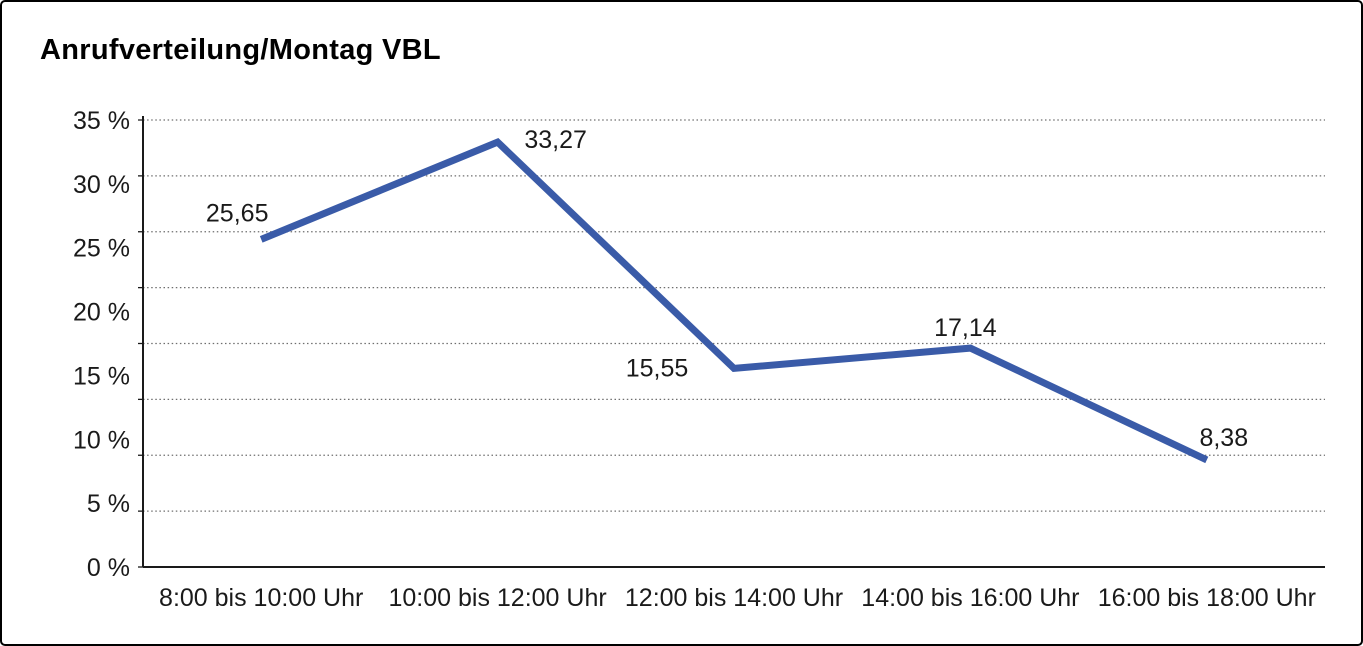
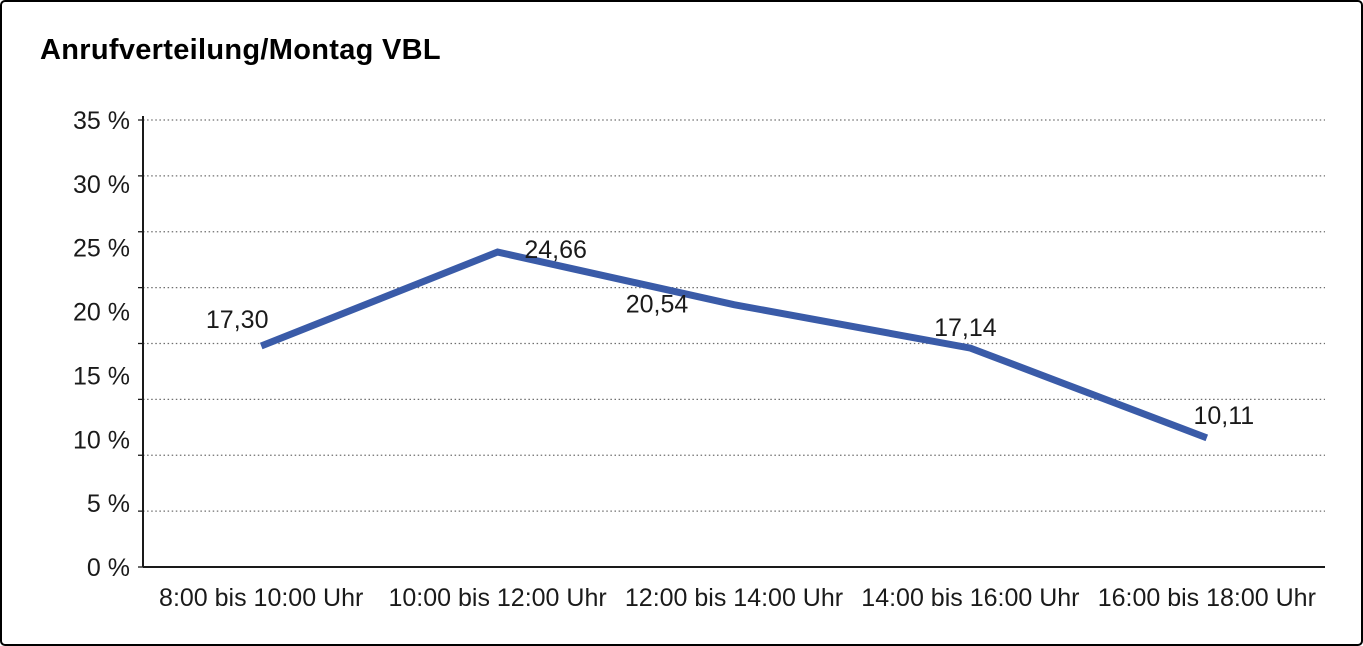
8:00 bis 10:00 Uhr: 25,65 -> 17,30
10:00 bis 12:00 Uhr: 33,27 -> 24,66
12:00 bis 14:00 Uhr: 15,55 -> 20,54
16:00 bis 18:00 Uhr: 8,38 -> 10,11
